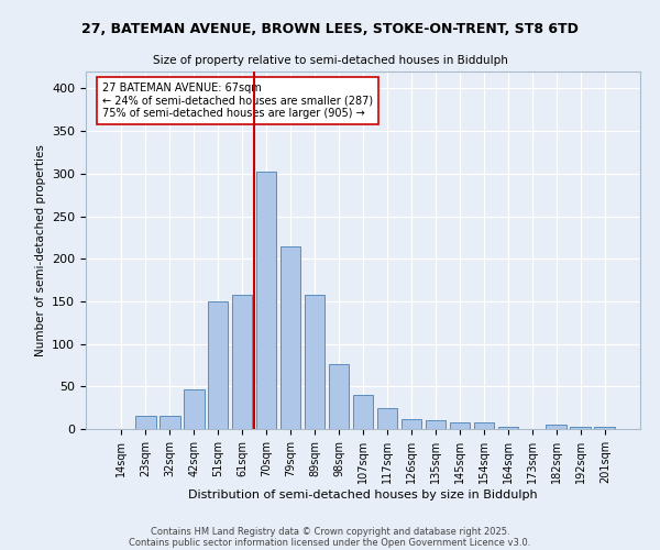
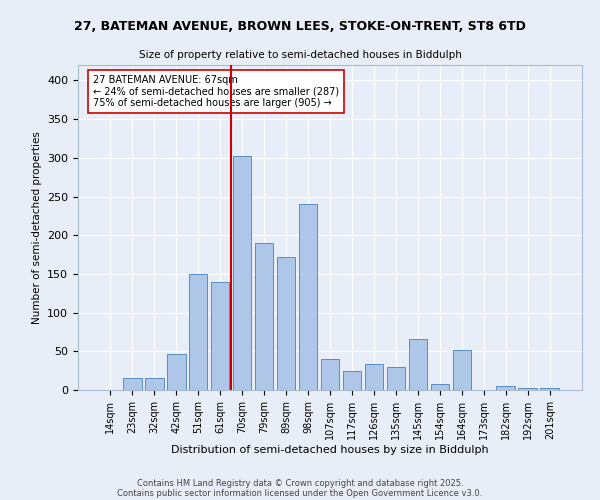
61sqm: 158 -> 140
79sqm: 215 -> 190
89sqm: 158 -> 172
98sqm: 76 -> 240
126sqm: 12 -> 34
135sqm: 10 -> 30
145sqm: 8 -> 66
164sqm: 3 -> 52
